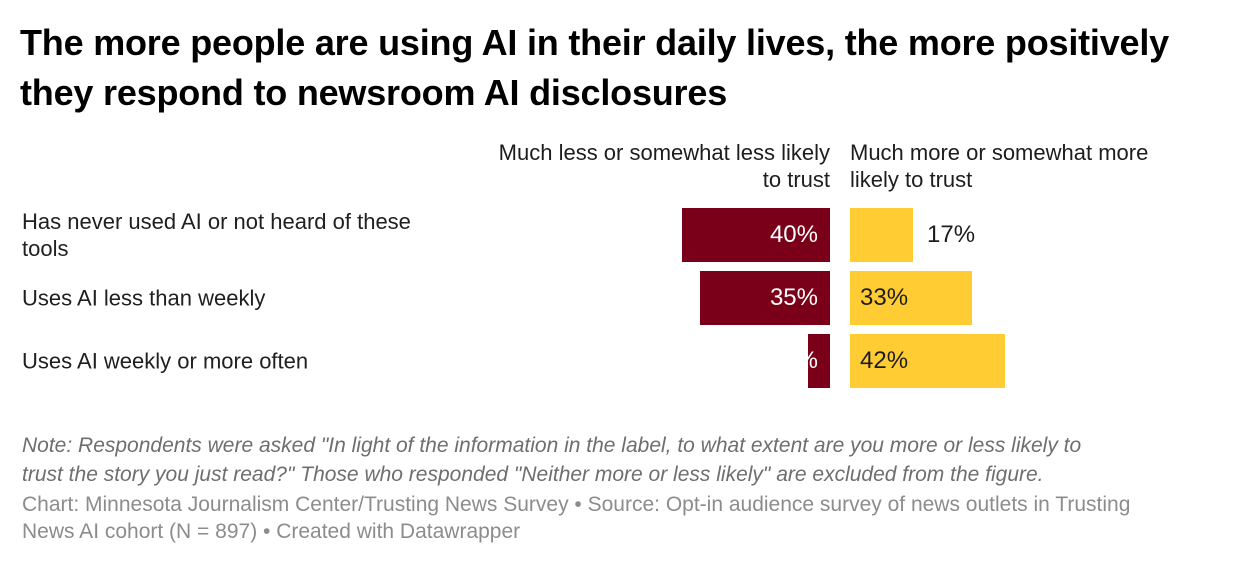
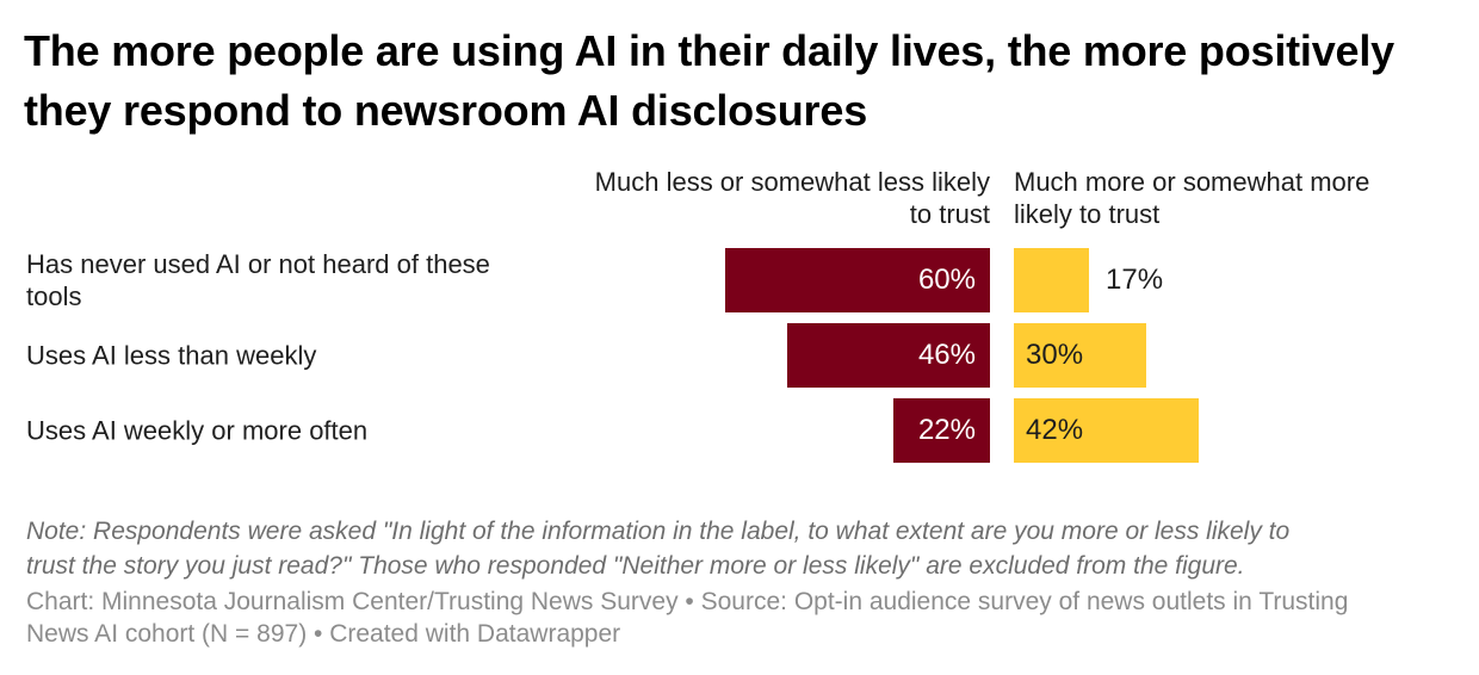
Much less or somewhat less likely to trust/Has never used AI or not heard of these tools: 40% -> 60%
Much less or somewhat less likely to trust/Uses AI less than weekly: 35% -> 46%
Much more or somewhat more likely to trust/Uses AI less than weekly: 33% -> 30%
Much less or somewhat less likely to trust/Uses AI weekly or more often: 6% -> 22%
